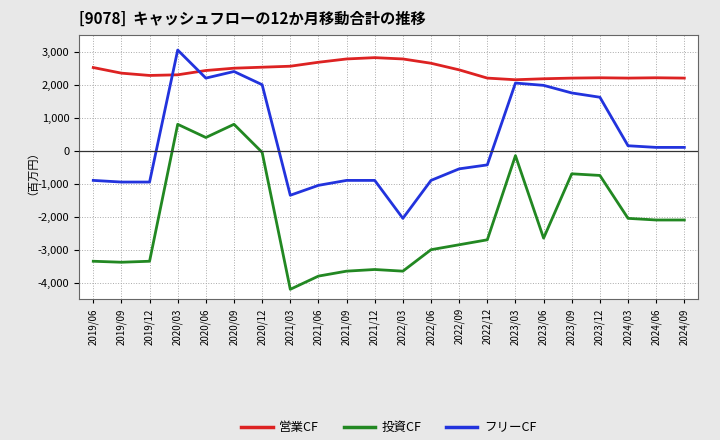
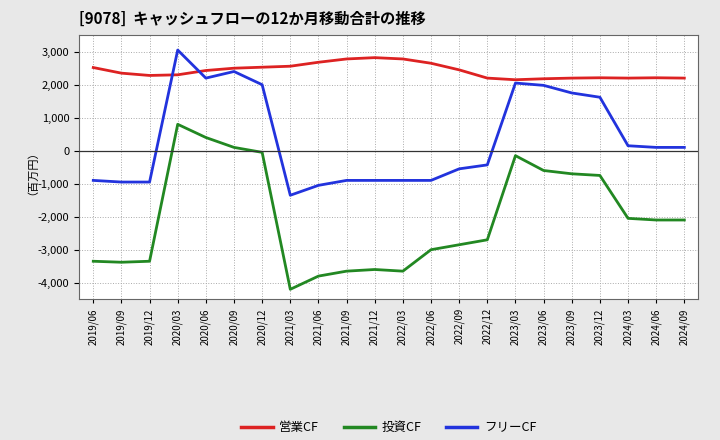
投資CF/2020/09: 800 -> 100
フリーCF/2022/03: -2,050 -> -900
投資CF/2023/06: -2,650 -> -600
